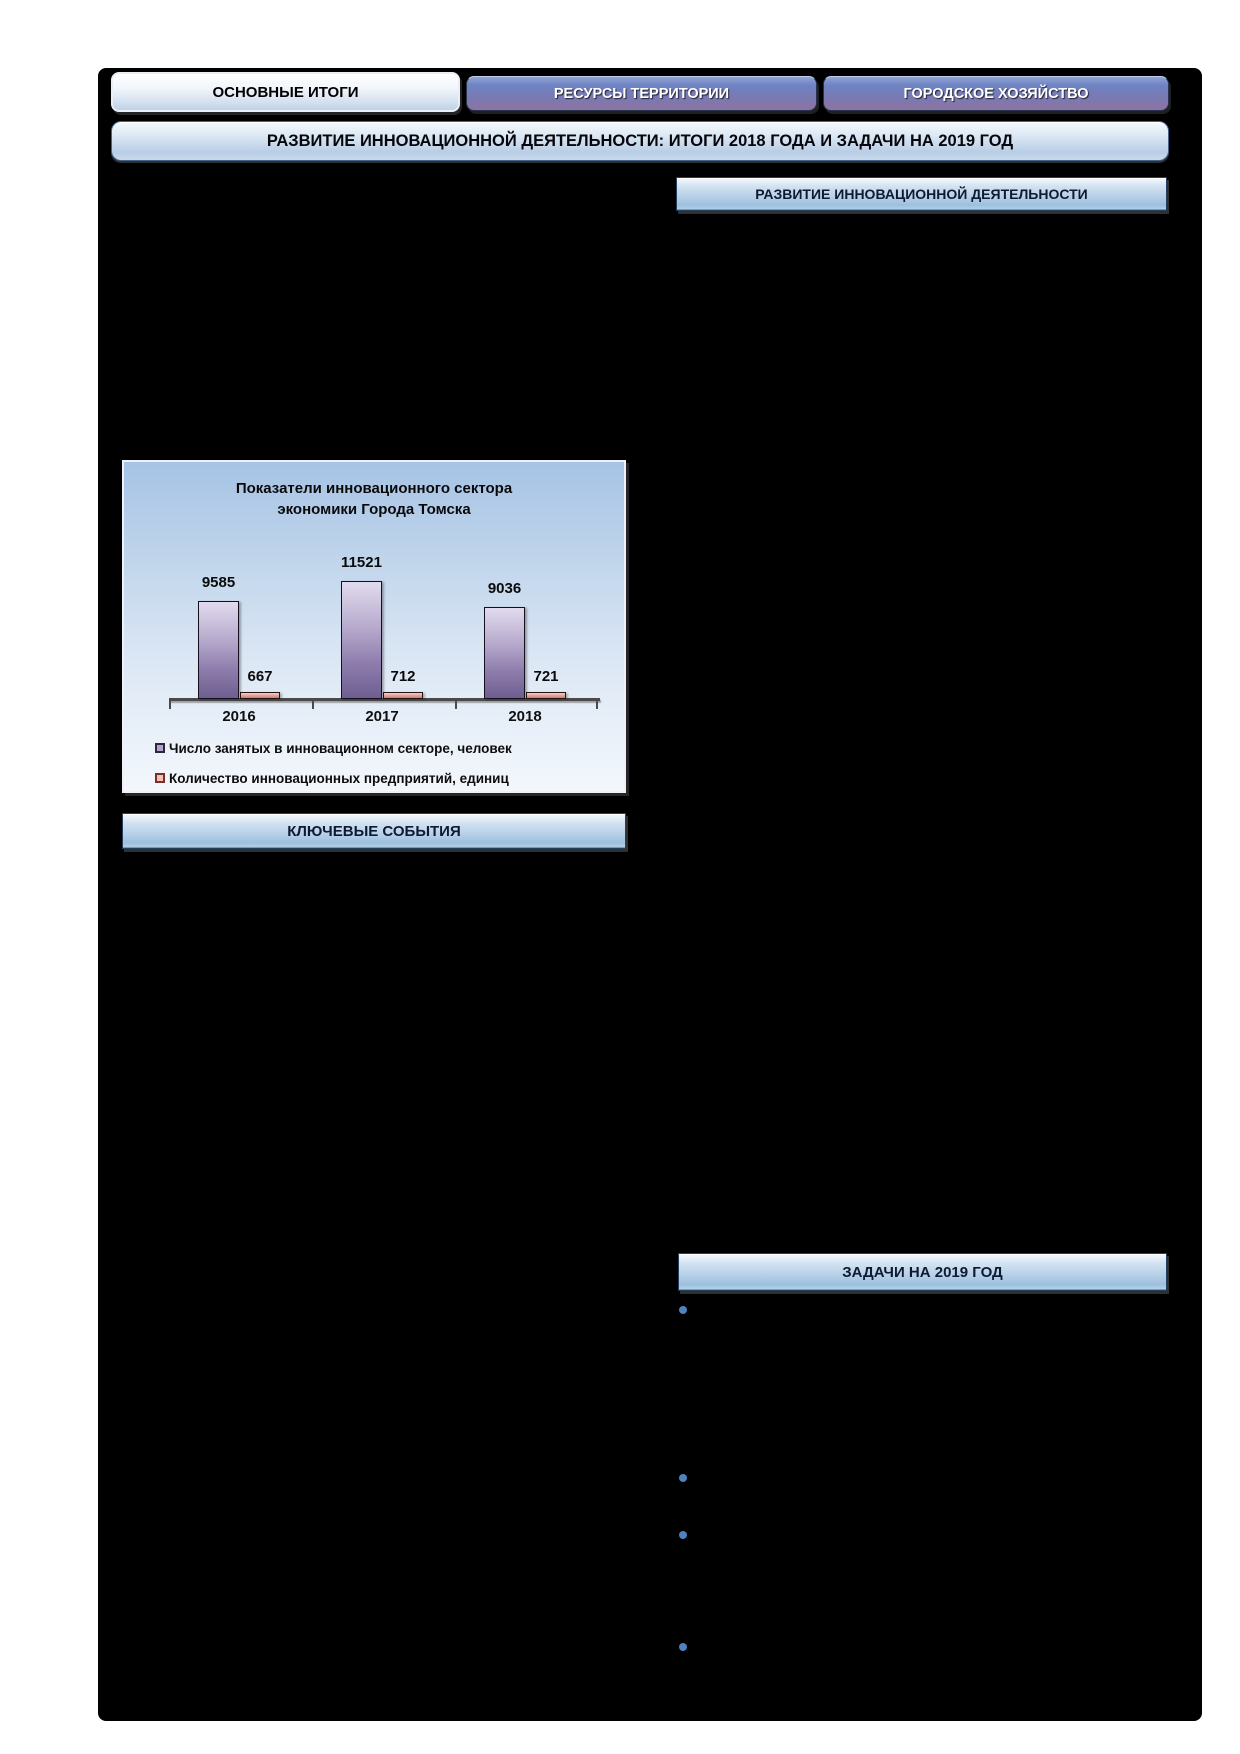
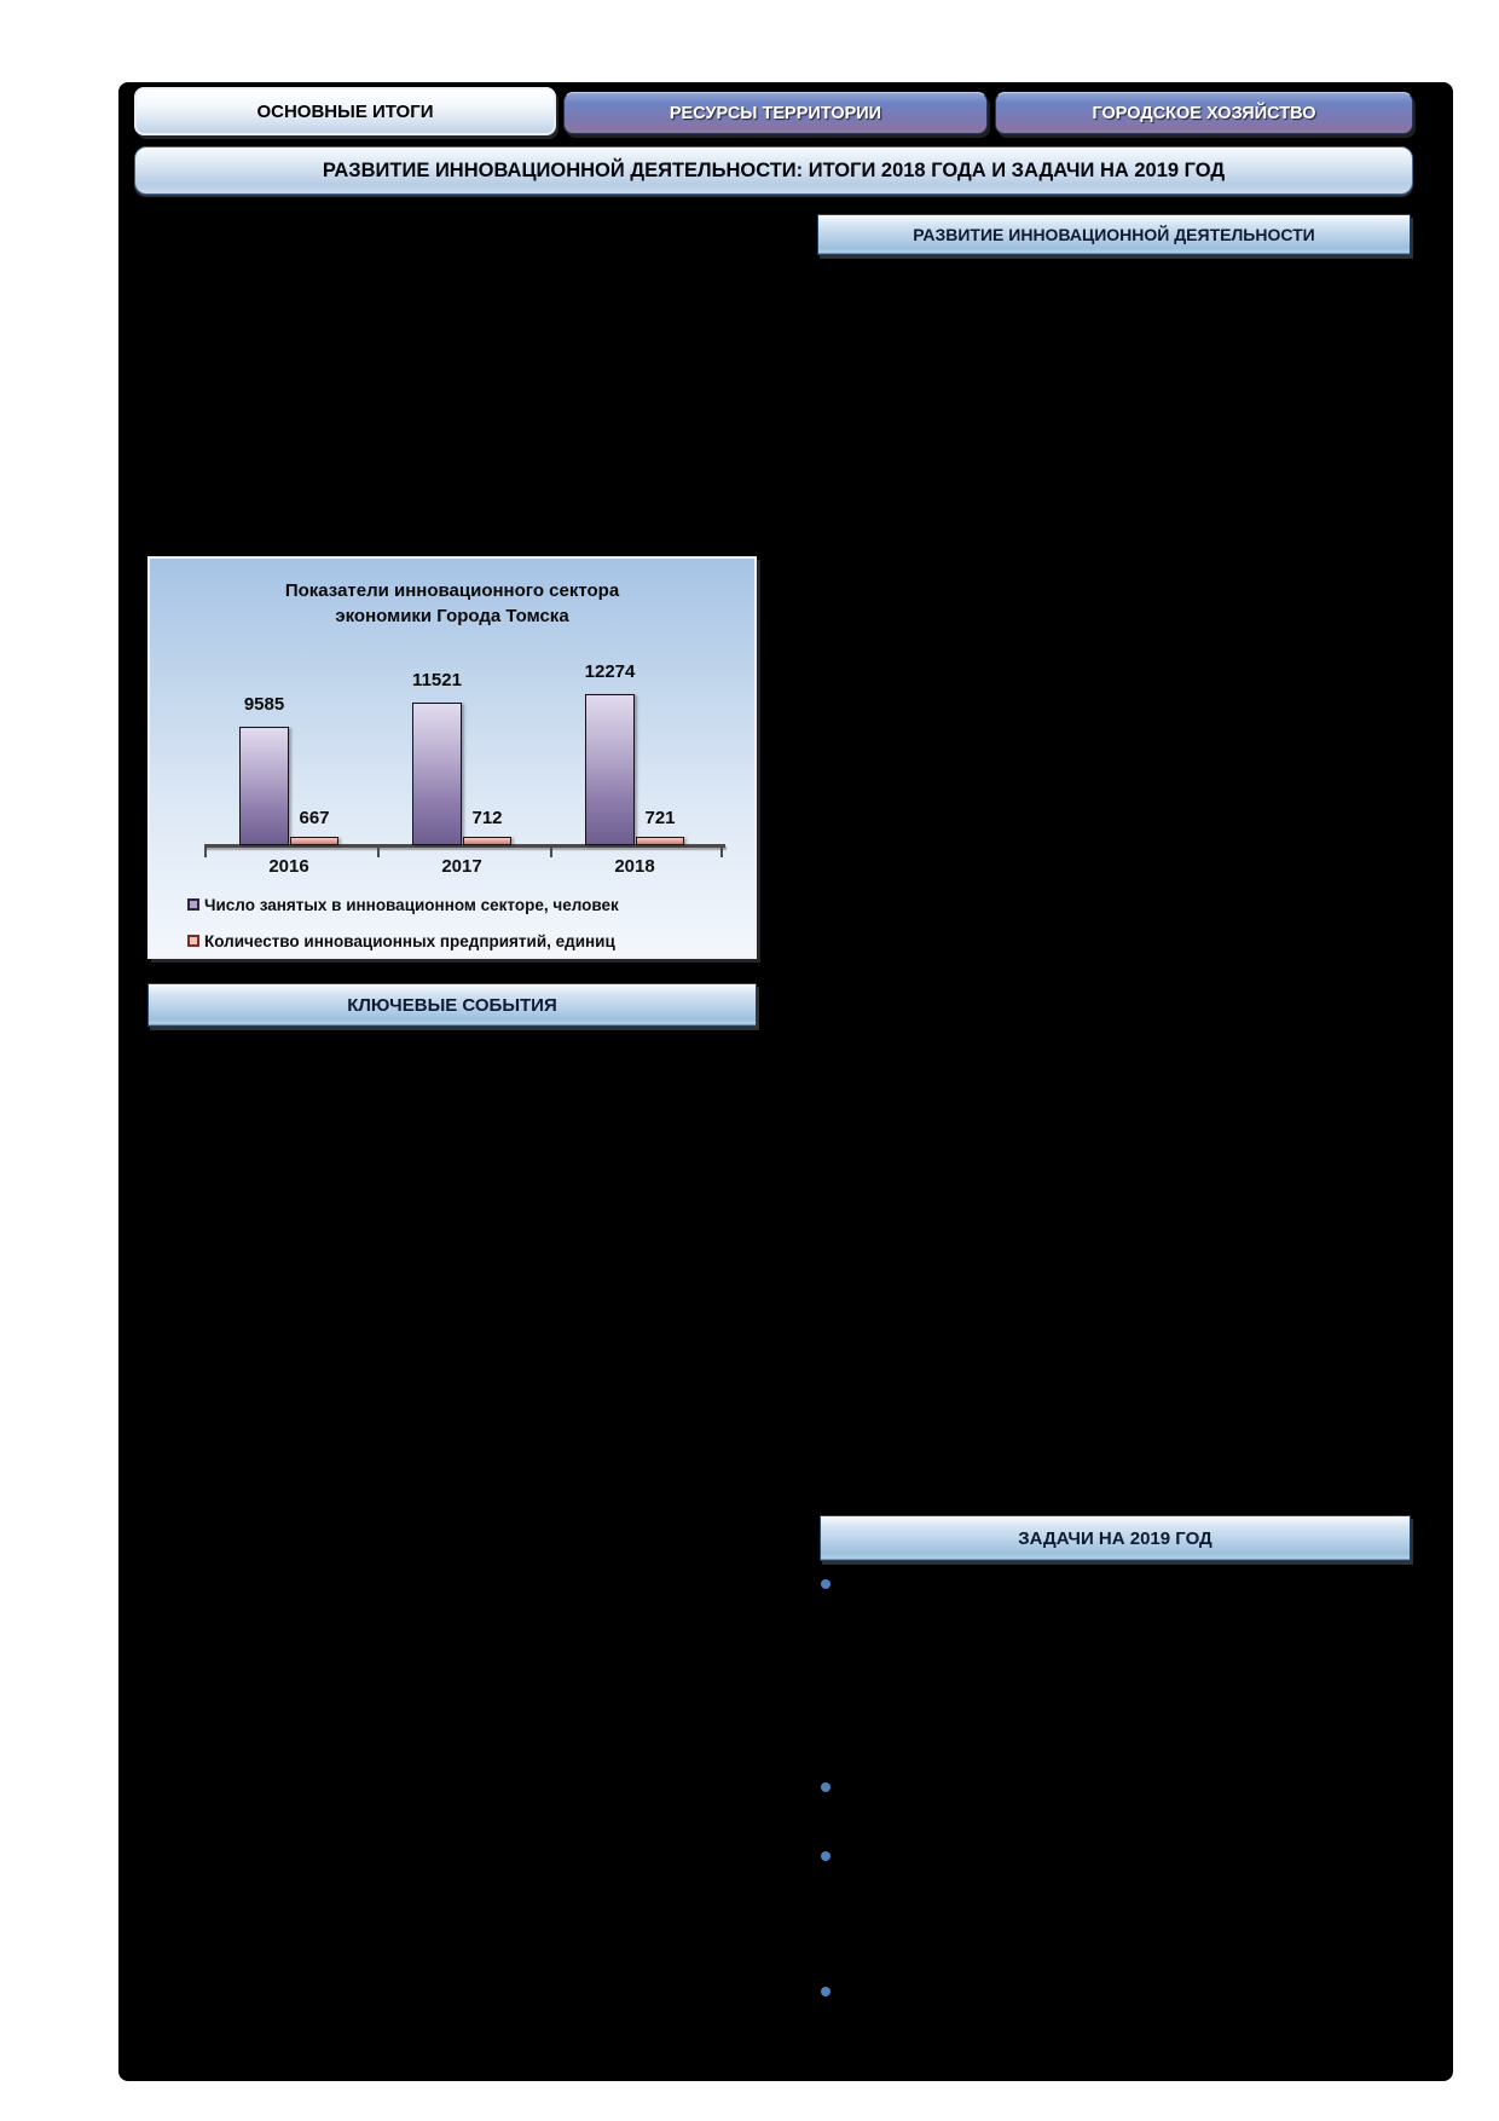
Число занятых в инновационном секторе, человек/2018: 9036 -> 12274
